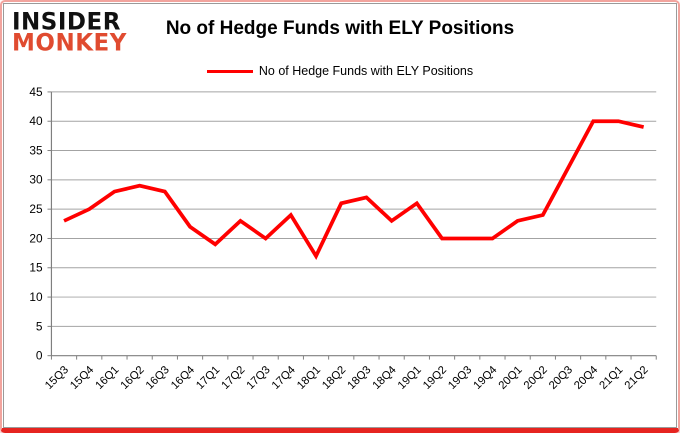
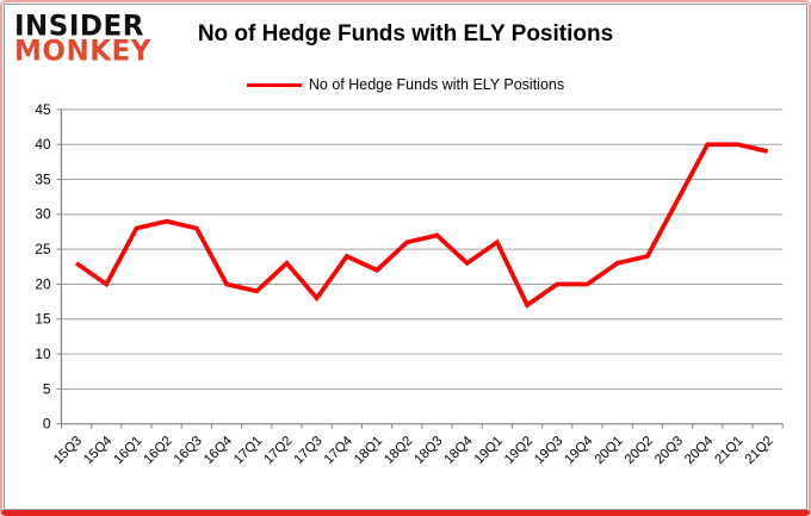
15Q4: 25 -> 20
16Q4: 22 -> 20
17Q3: 20 -> 18
18Q1: 17 -> 22
19Q2: 20 -> 17
